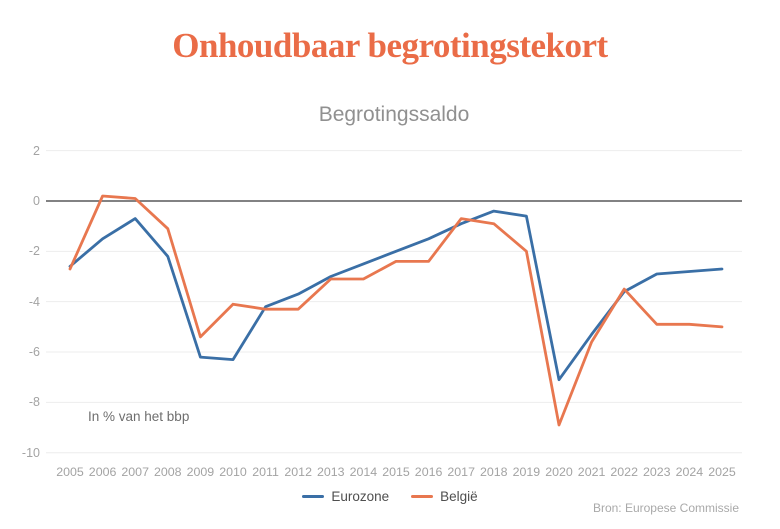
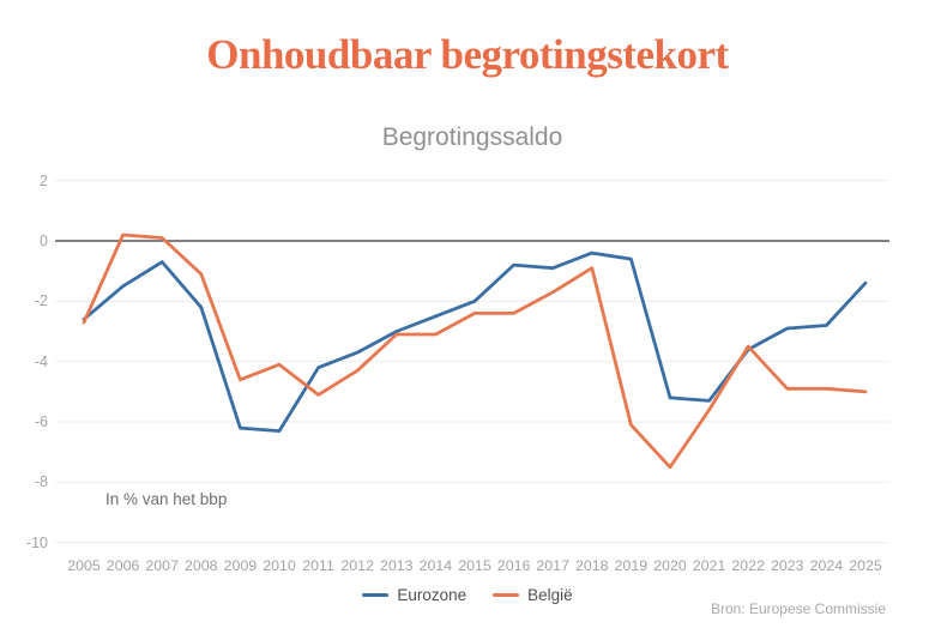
België/2009: -5.4 -> -4.6
België/2011: -4.3 -> -5.1
Eurozone/2016: -1.5 -> -0.8
België/2017: -0.7 -> -1.7
België/2019: -2.0 -> -6.1
Eurozone/2020: -7.1 -> -5.2
België/2020: -8.9 -> -7.5
Eurozone/2025: -2.7 -> -1.4
